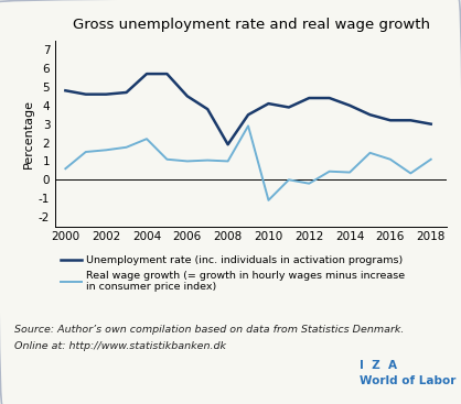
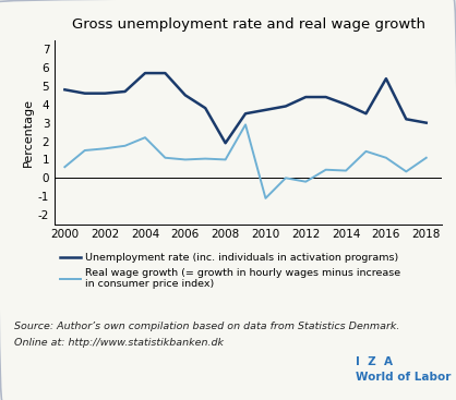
Unemployment rate (inc. individuals in activation programs)/2010: 4.1 -> 3.7
Unemployment rate (inc. individuals in activation programs)/2016: 3.2 -> 5.4
